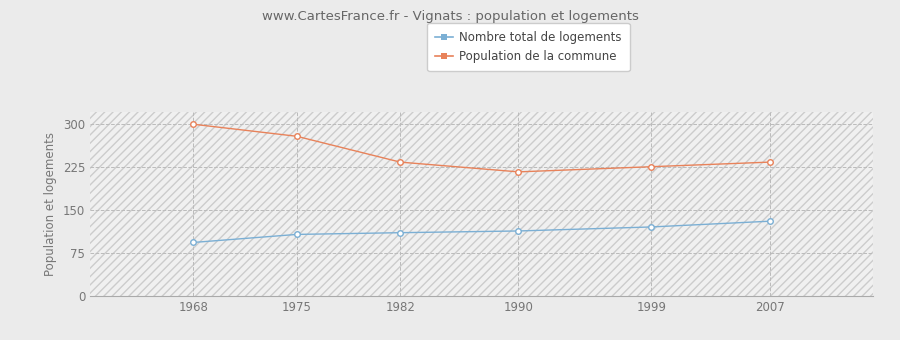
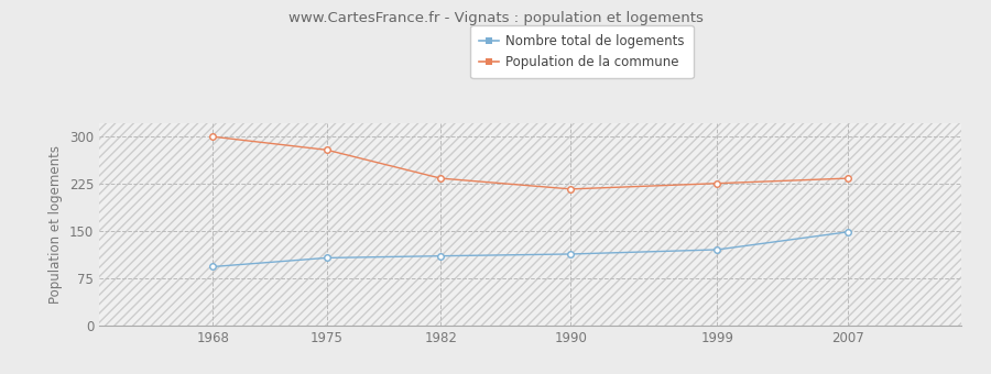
Nombre total de logements/2007: 130 -> 148
